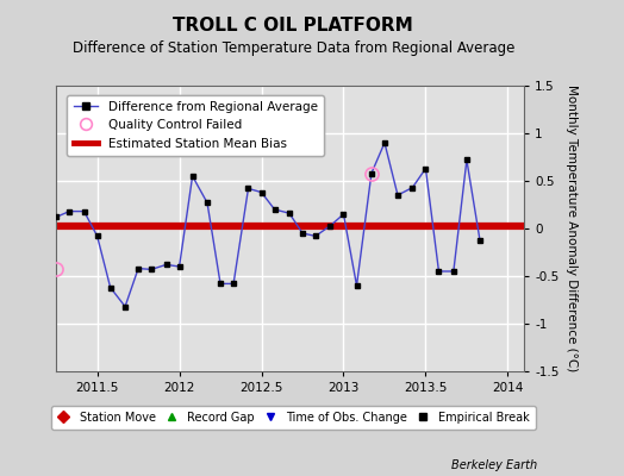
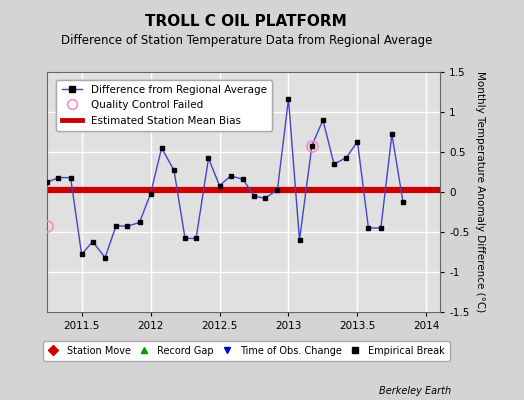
2011.5: -0.08 -> -0.78
2012: -0.40 -> -0.02
2012.5: 0.38 -> 0.08
2013: 0.15 -> 1.16
